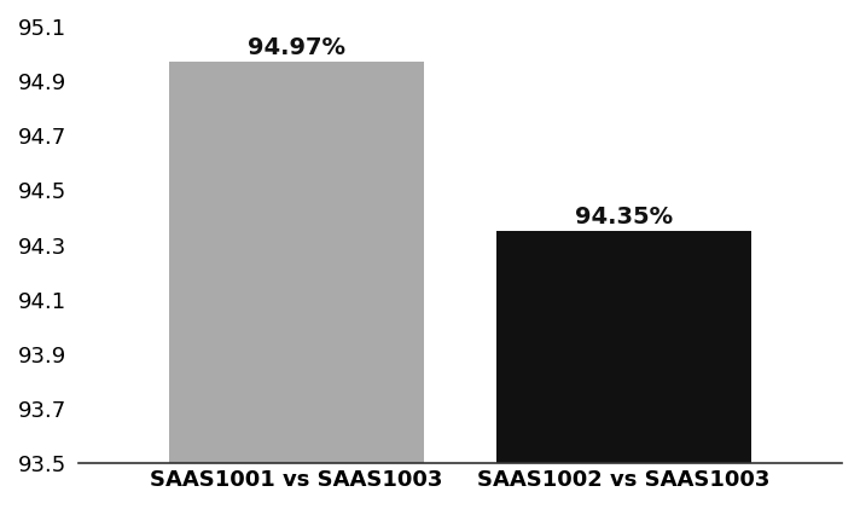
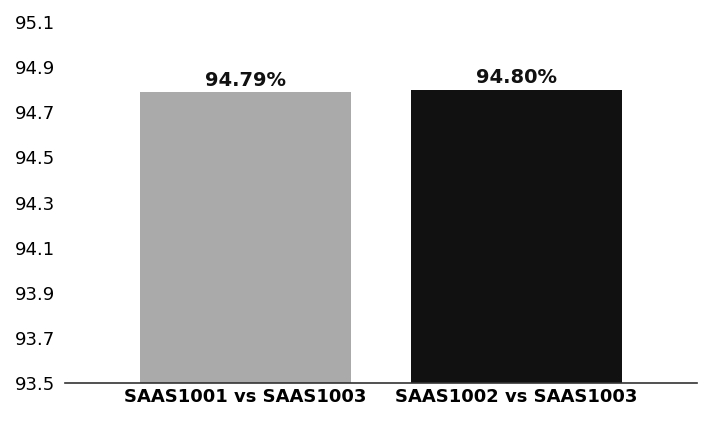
SAAS1001 vs SAAS1003: 94.97% -> 94.79%
SAAS1002 vs SAAS1003: 94.35% -> 94.80%
